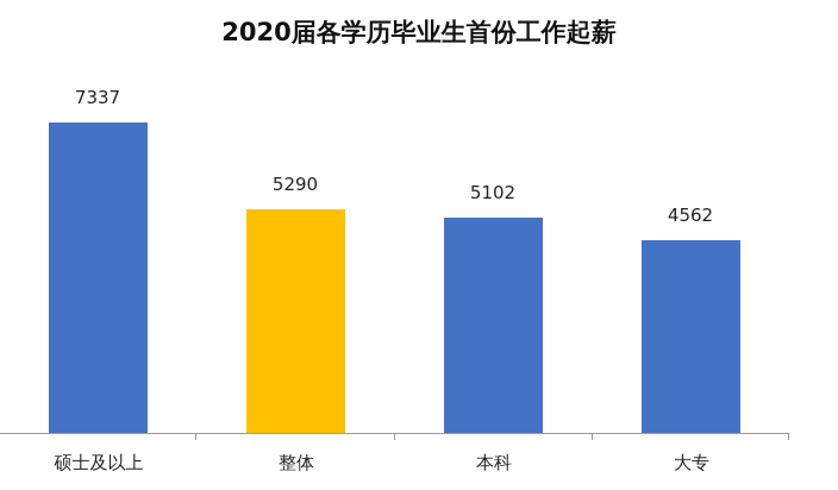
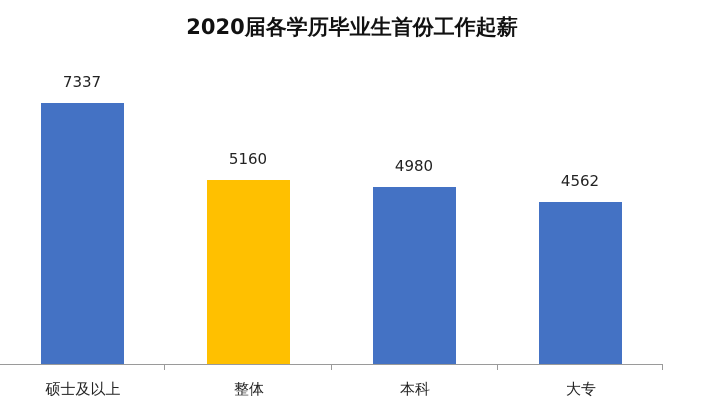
整体: 5290 -> 5160
本科: 5102 -> 4980
